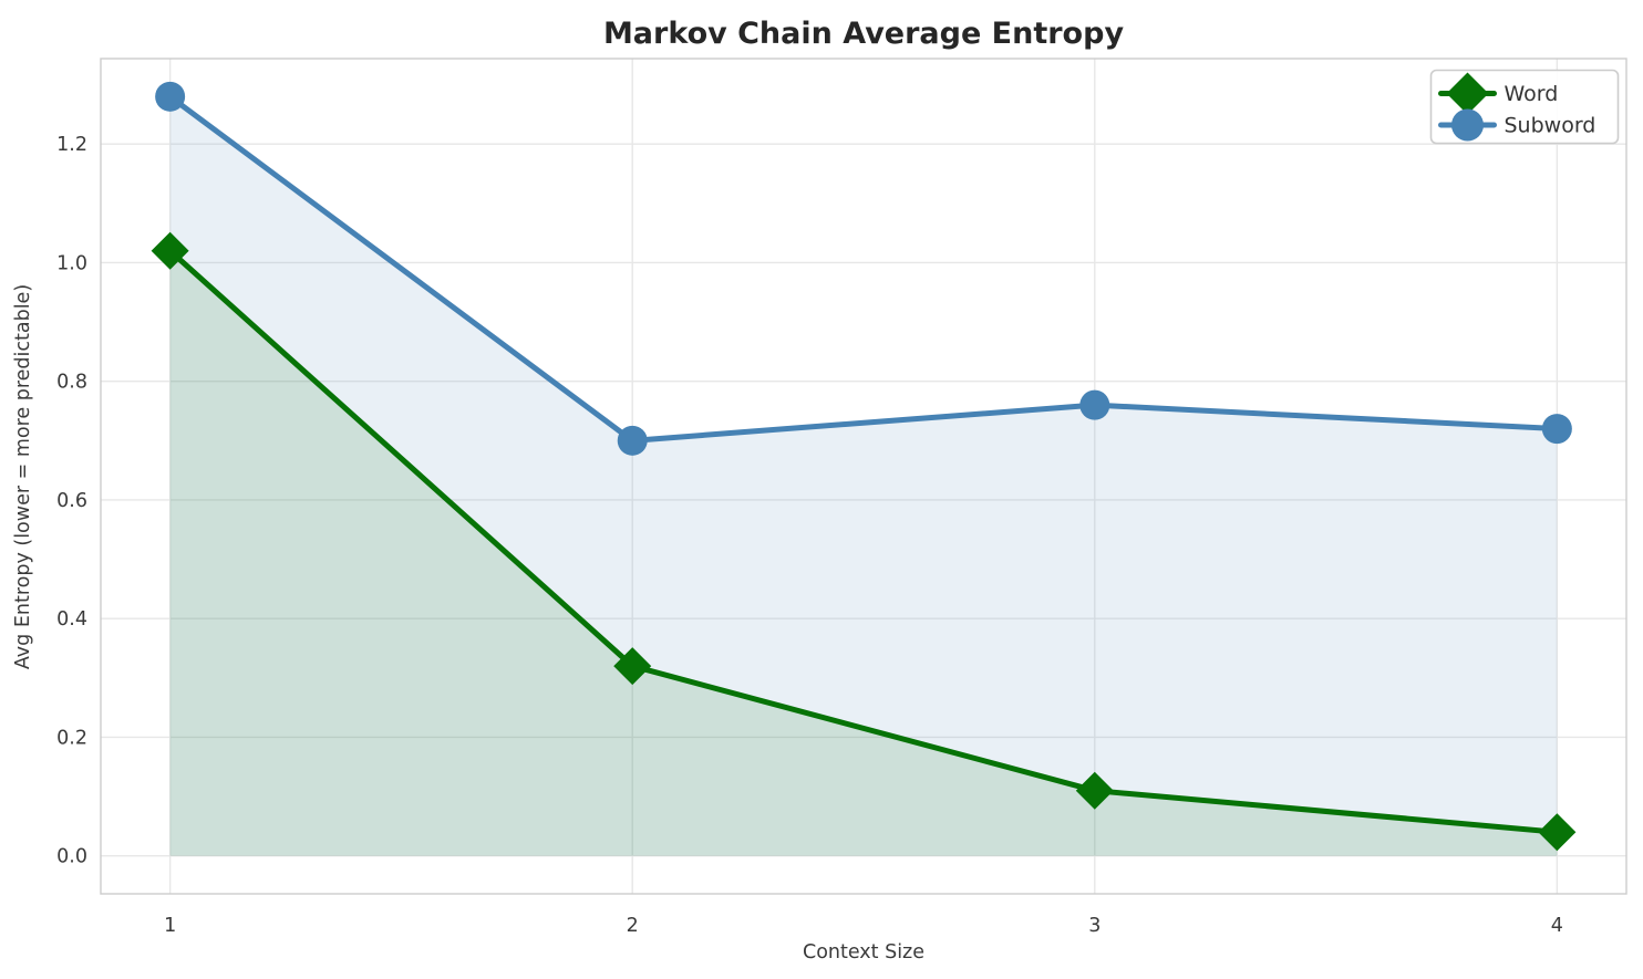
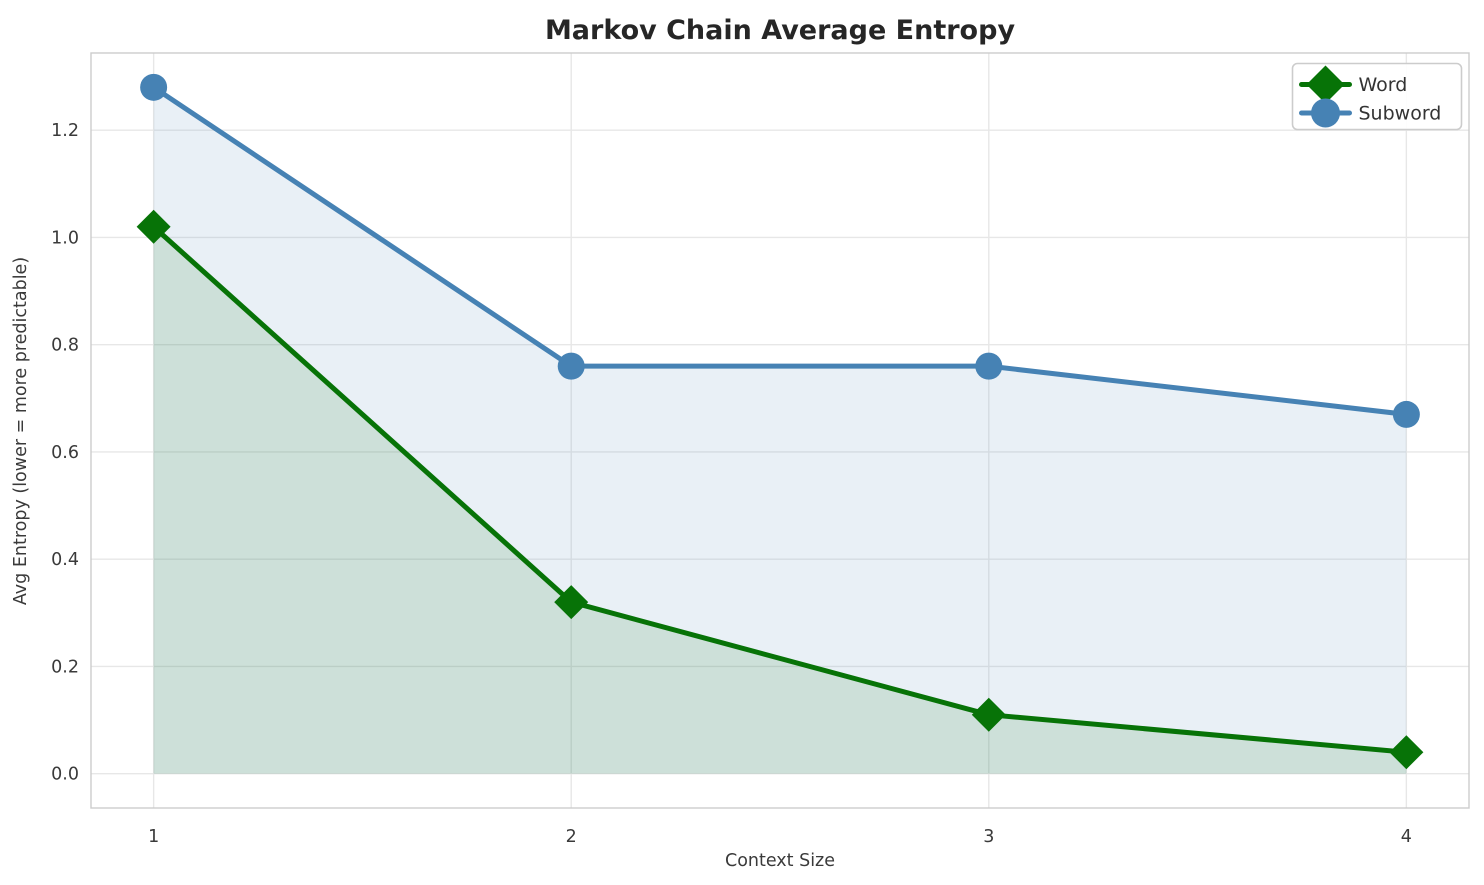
Subword/2: 0.70 -> 0.76
Subword/4: 0.72 -> 0.67
